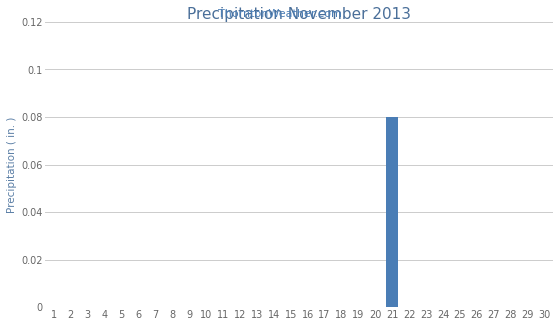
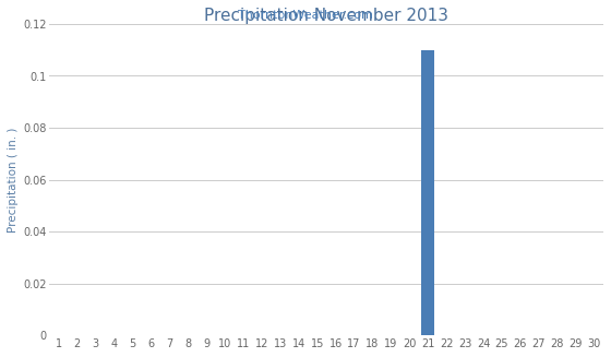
21: 0.08 -> 0.11
